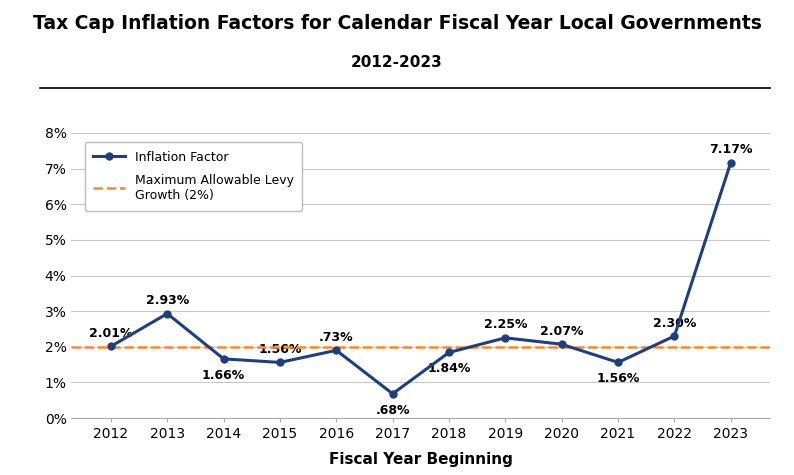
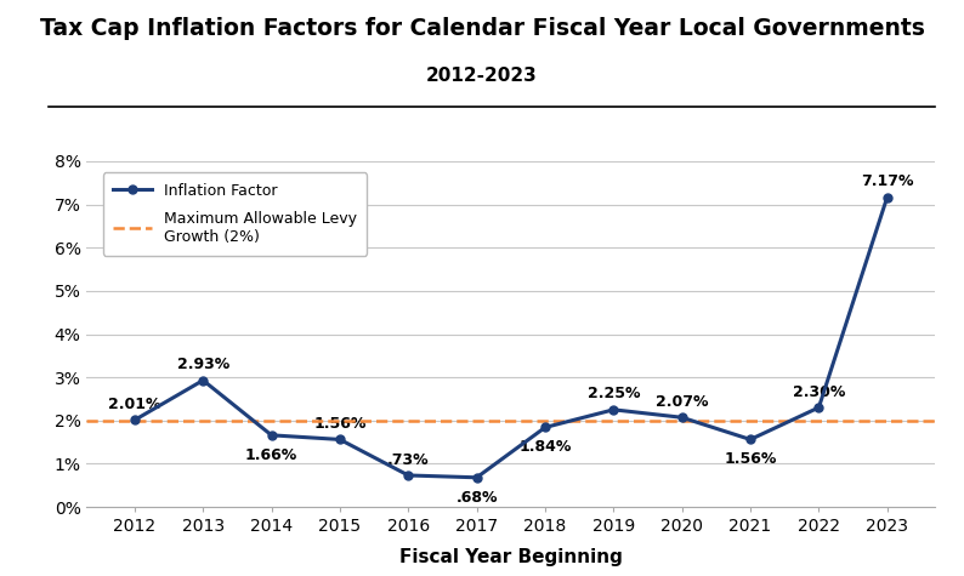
2016: 1.90% -> 0.73%
